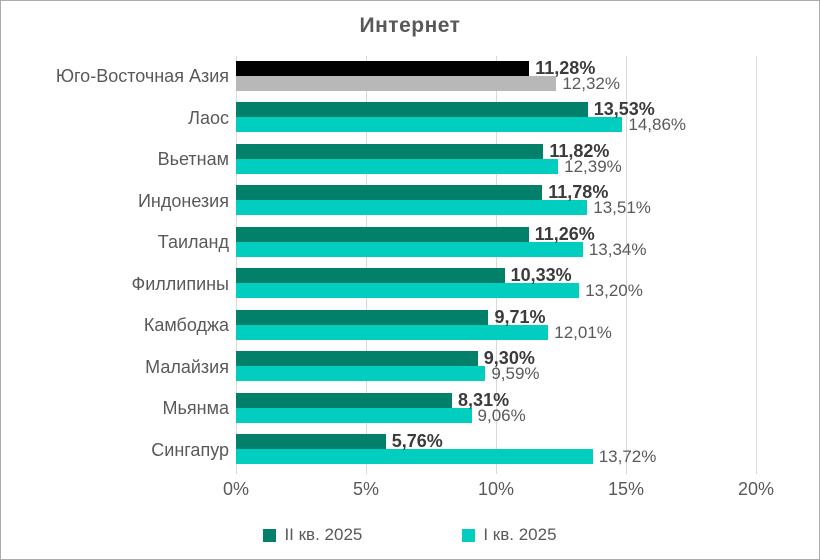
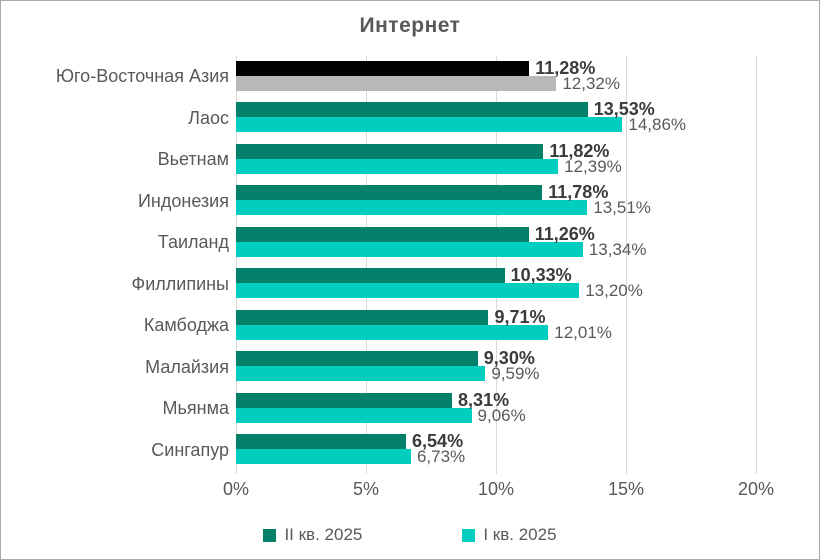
II кв. 2025/Сингапур: 5,76% -> 6,54%
I кв. 2025/Сингапур: 13,72% -> 6,73%
